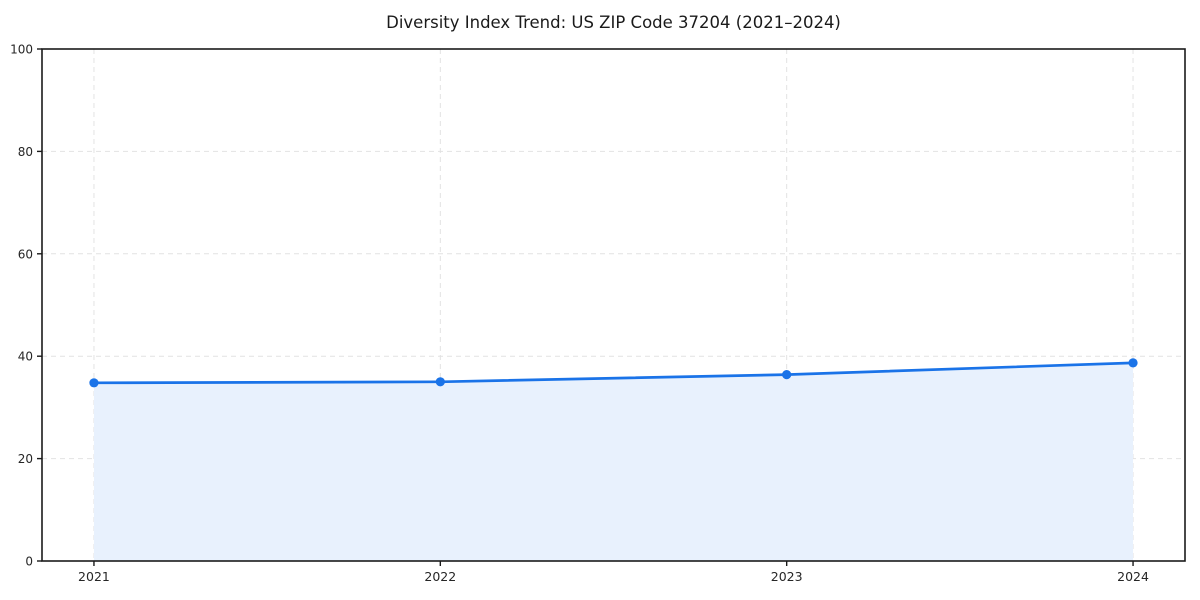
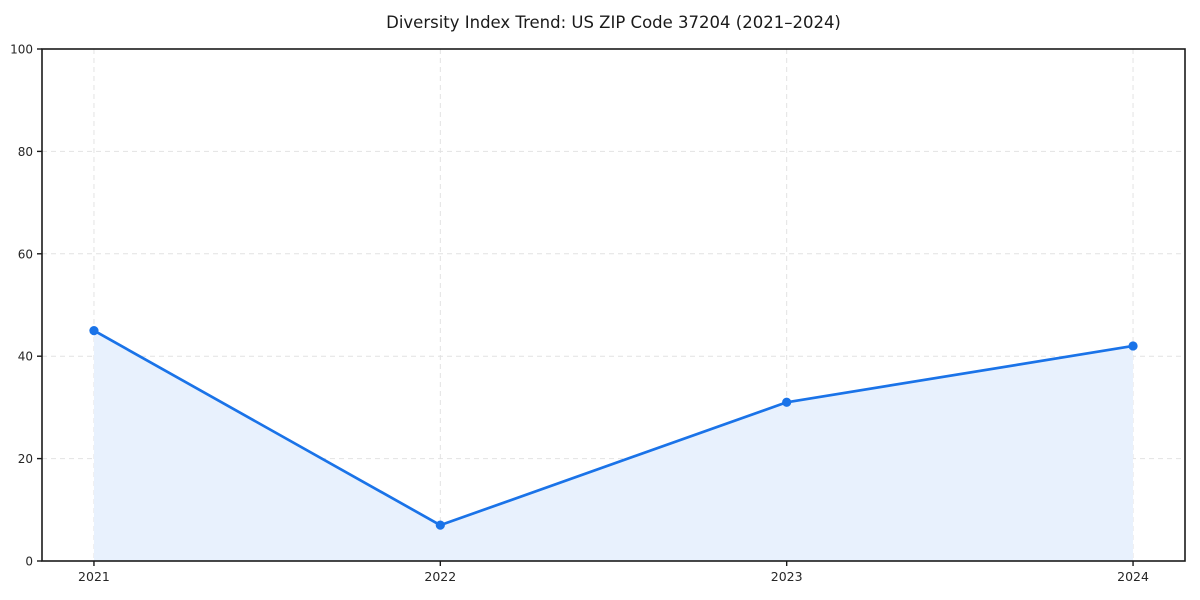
2021: 35 -> 45
2022: 35 -> 7
2023: 36 -> 31
2024: 39 -> 42
